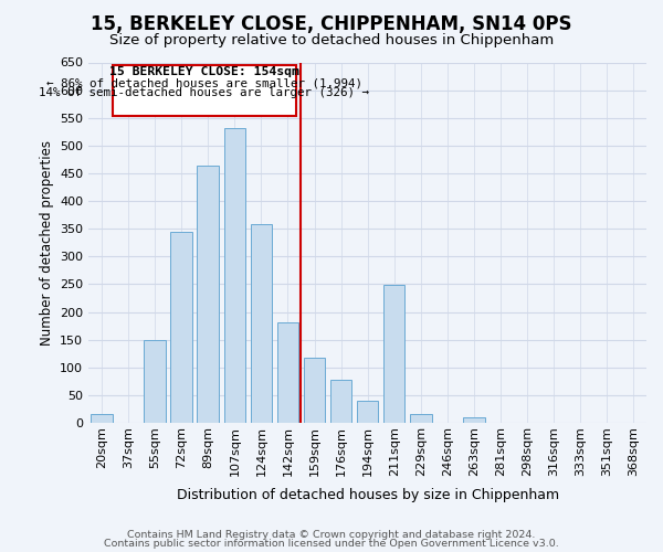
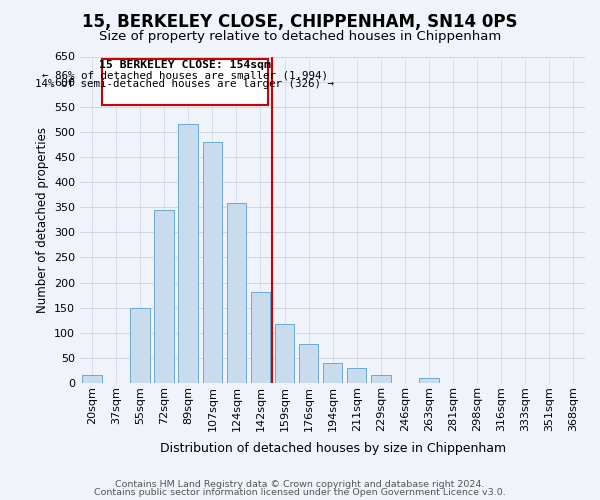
89sqm: 464 -> 515
107sqm: 532 -> 480
211sqm: 248 -> 30
